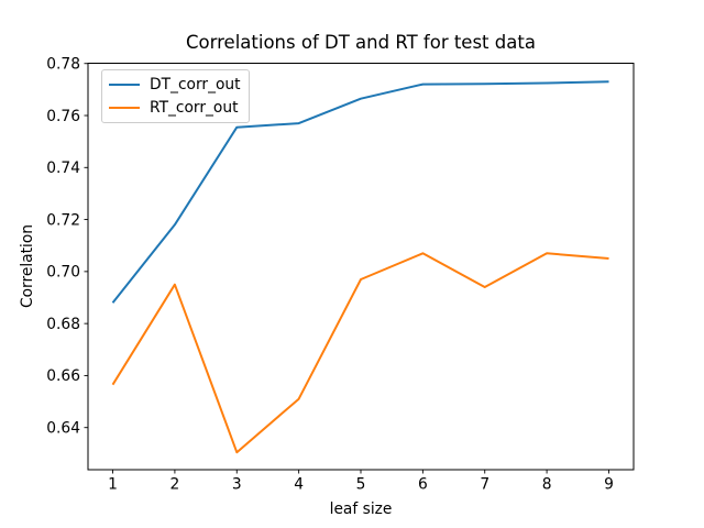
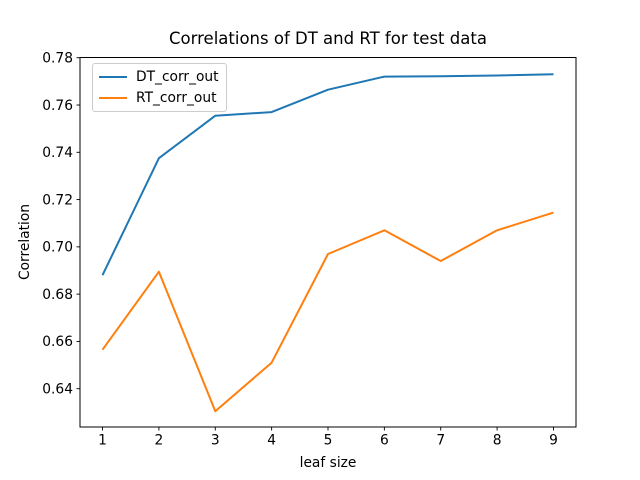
DT_corr_out/2: 0.718 -> 0.738
RT_corr_out/2: 0.695 -> 0.690
RT_corr_out/9: 0.705 -> 0.715
